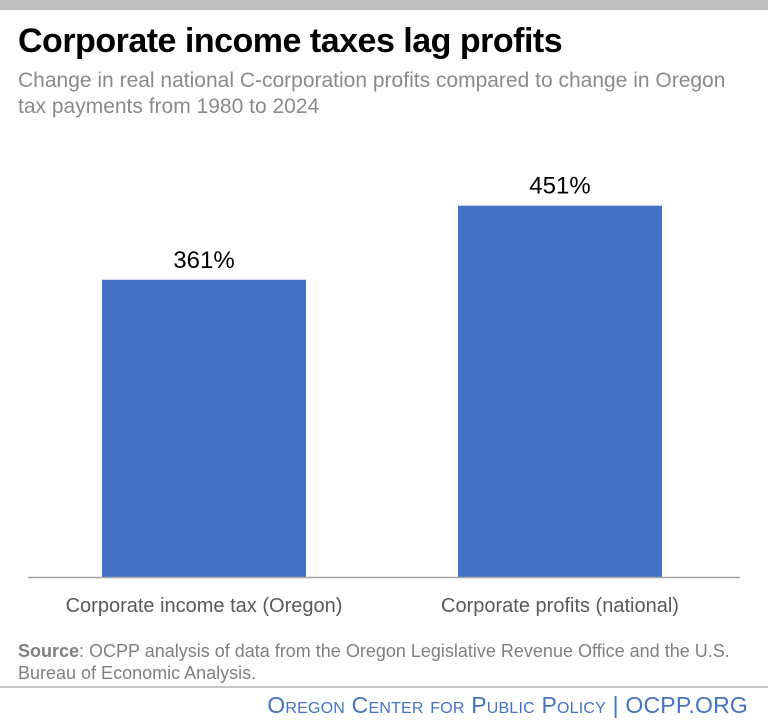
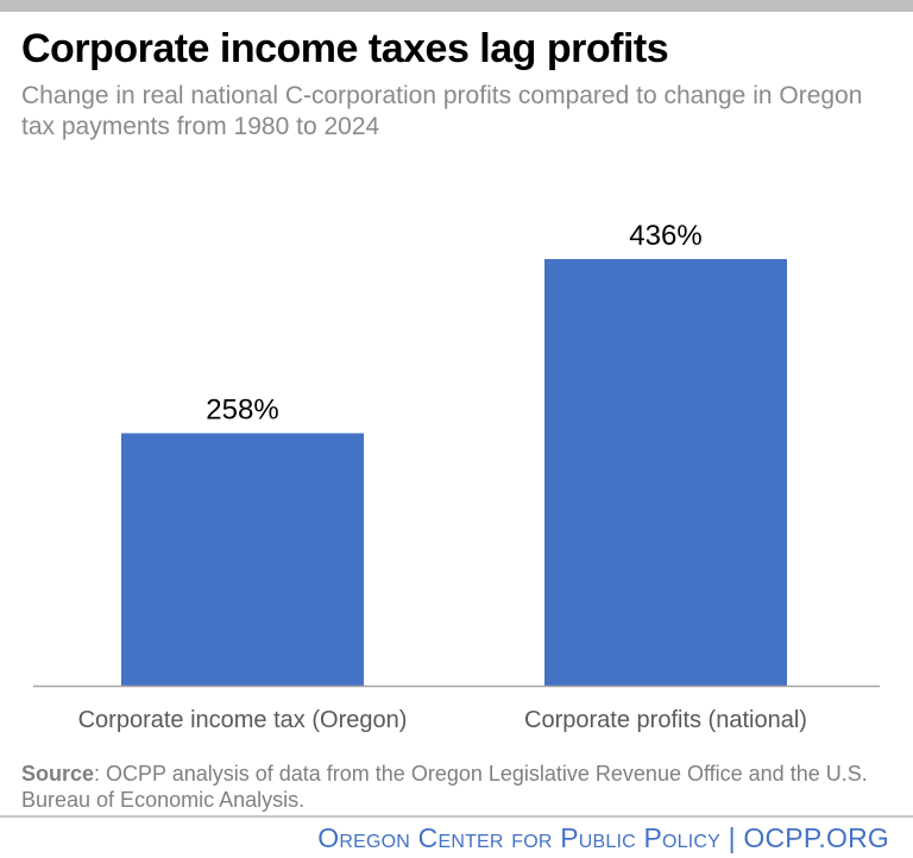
Corporate income tax (Oregon): 361% -> 258%
Corporate profits (national): 451% -> 436%
